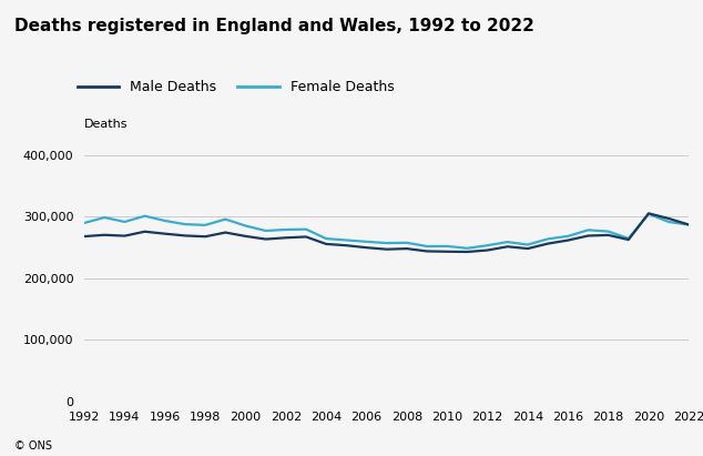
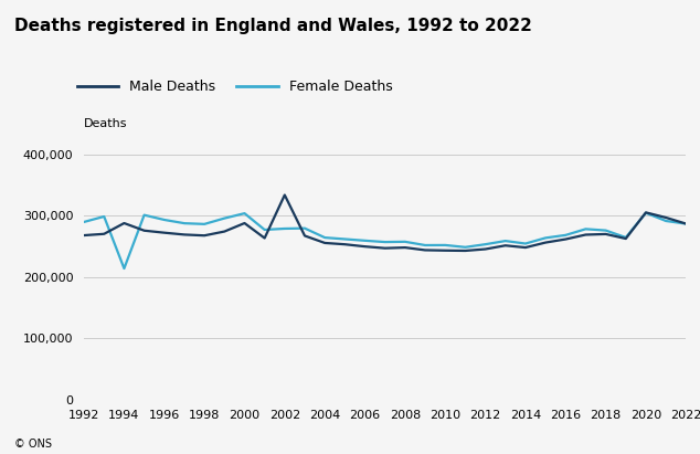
Male Deaths/1994: 269,000 -> 288,000
Female Deaths/1994: 292,000 -> 214,000
Male Deaths/2000: 268,000 -> 288,000
Female Deaths/2000: 285,000 -> 304,000
Male Deaths/2002: 266,000 -> 334,000
